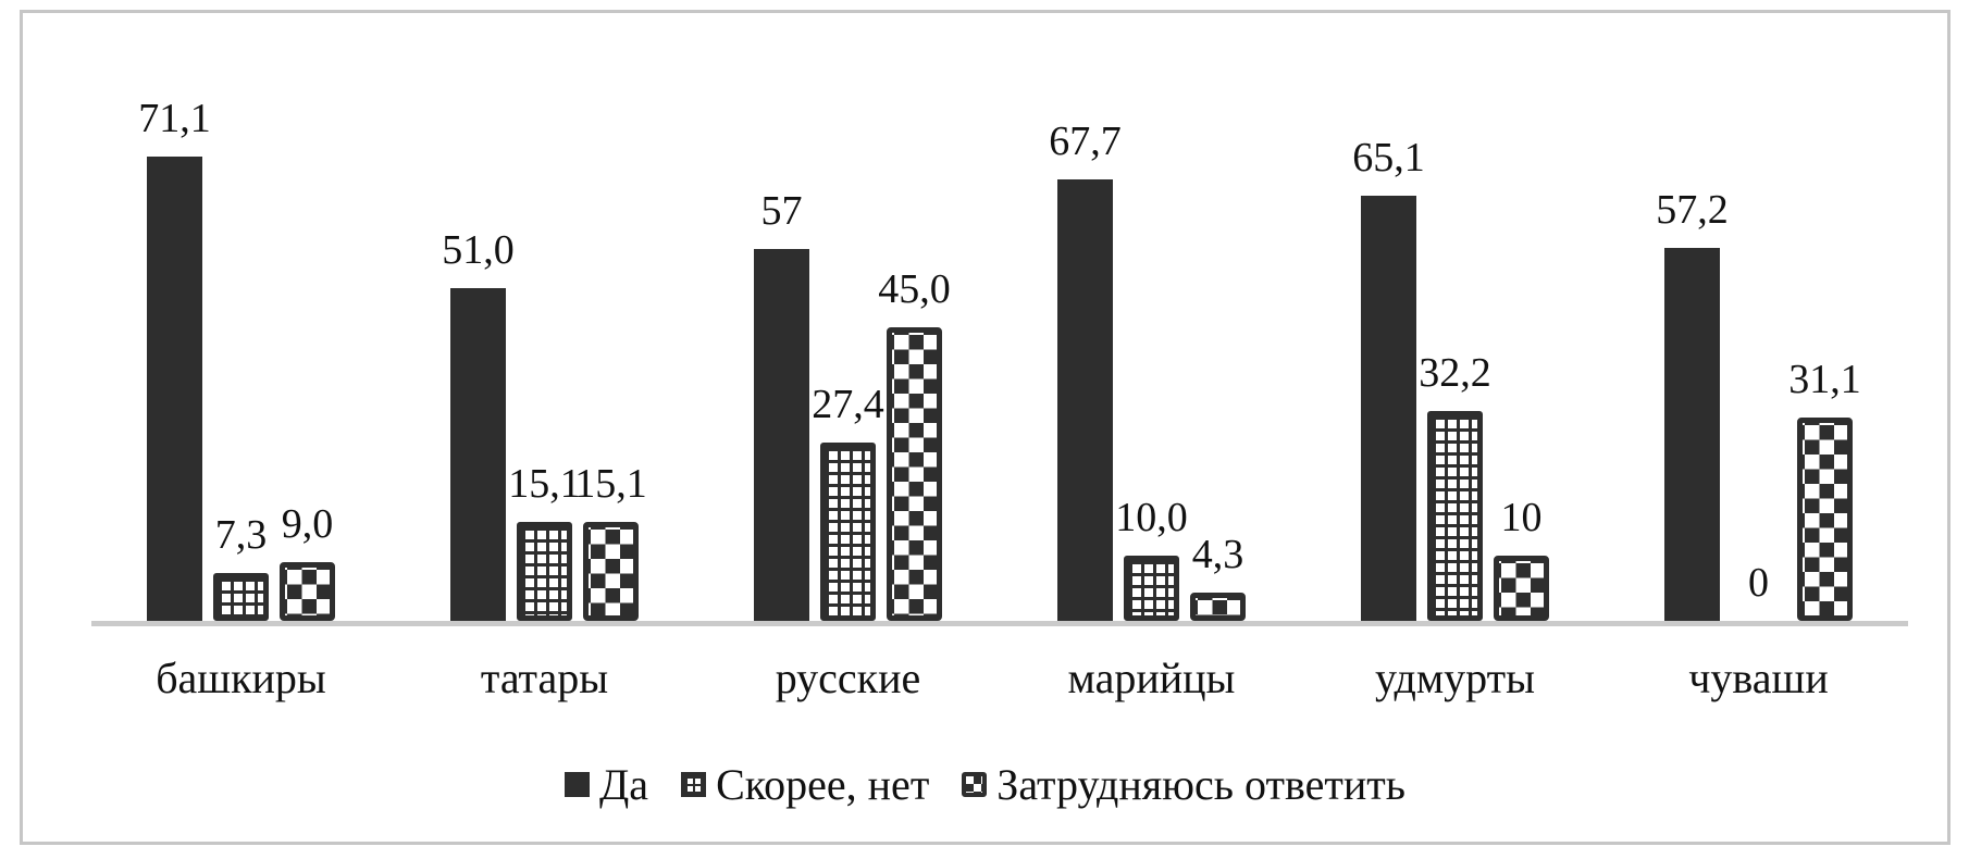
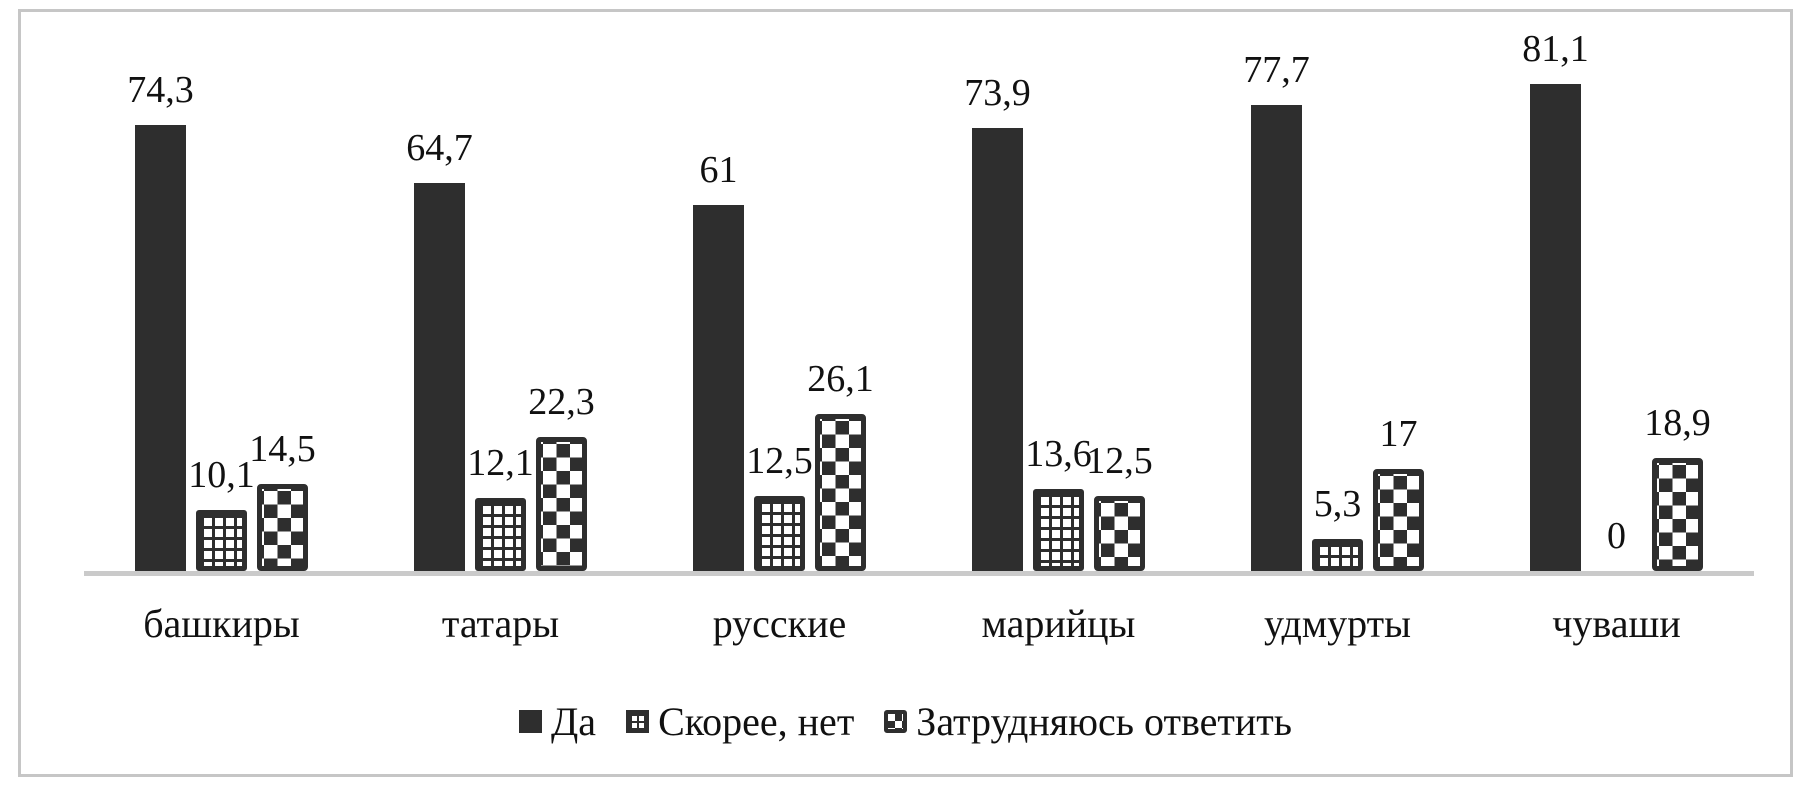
Да/башкиры: 71,1 -> 74,3
Скорее, нет/башкиры: 7,3 -> 10,1
Затрудняюсь ответить/башкиры: 9,0 -> 14,5
Да/татары: 51,0 -> 64,7
Скорее, нет/татары: 15,1 -> 12,1
Затрудняюсь ответить/татары: 15,1 -> 22,3
Да/русские: 57 -> 61
Скорее, нет/русские: 27,4 -> 12,5
Затрудняюсь ответить/русские: 45,0 -> 26,1
Да/марийцы: 67,7 -> 73,9
Скорее, нет/марийцы: 10,0 -> 13,6
Затрудняюсь ответить/марийцы: 4,3 -> 12,5
Да/удмурты: 65,1 -> 77,7
Скорее, нет/удмурты: 32,2 -> 5,3
Затрудняюсь ответить/удмурты: 10 -> 17
Да/чуваши: 57,2 -> 81,1
Затрудняюсь ответить/чуваши: 31,1 -> 18,9
